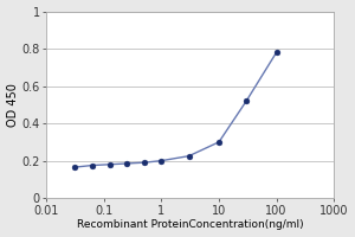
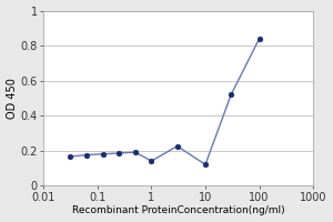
1: 0.20 -> 0.14
10: 0.30 -> 0.12
100: 0.78 -> 0.84
